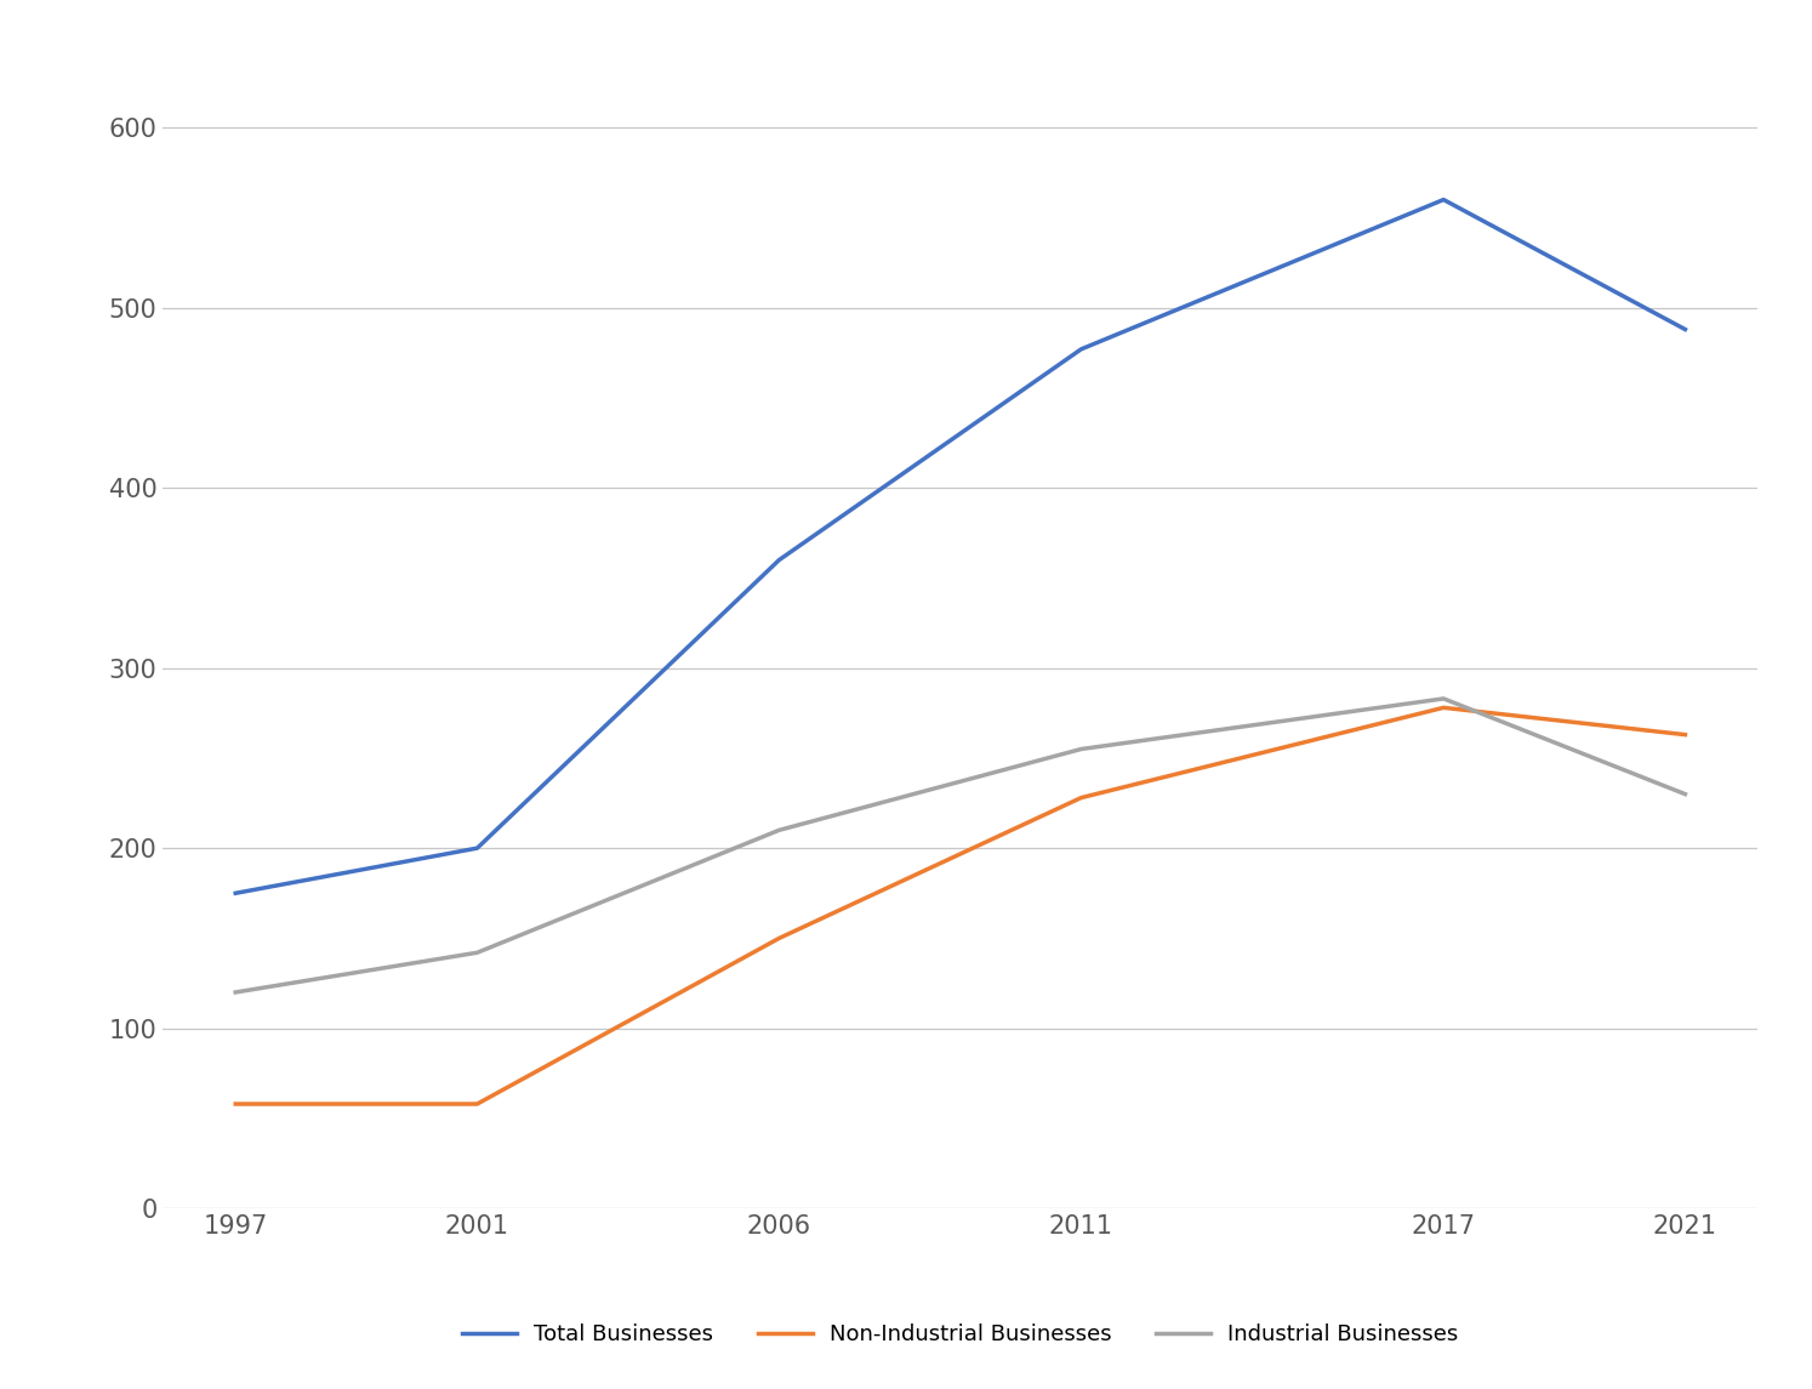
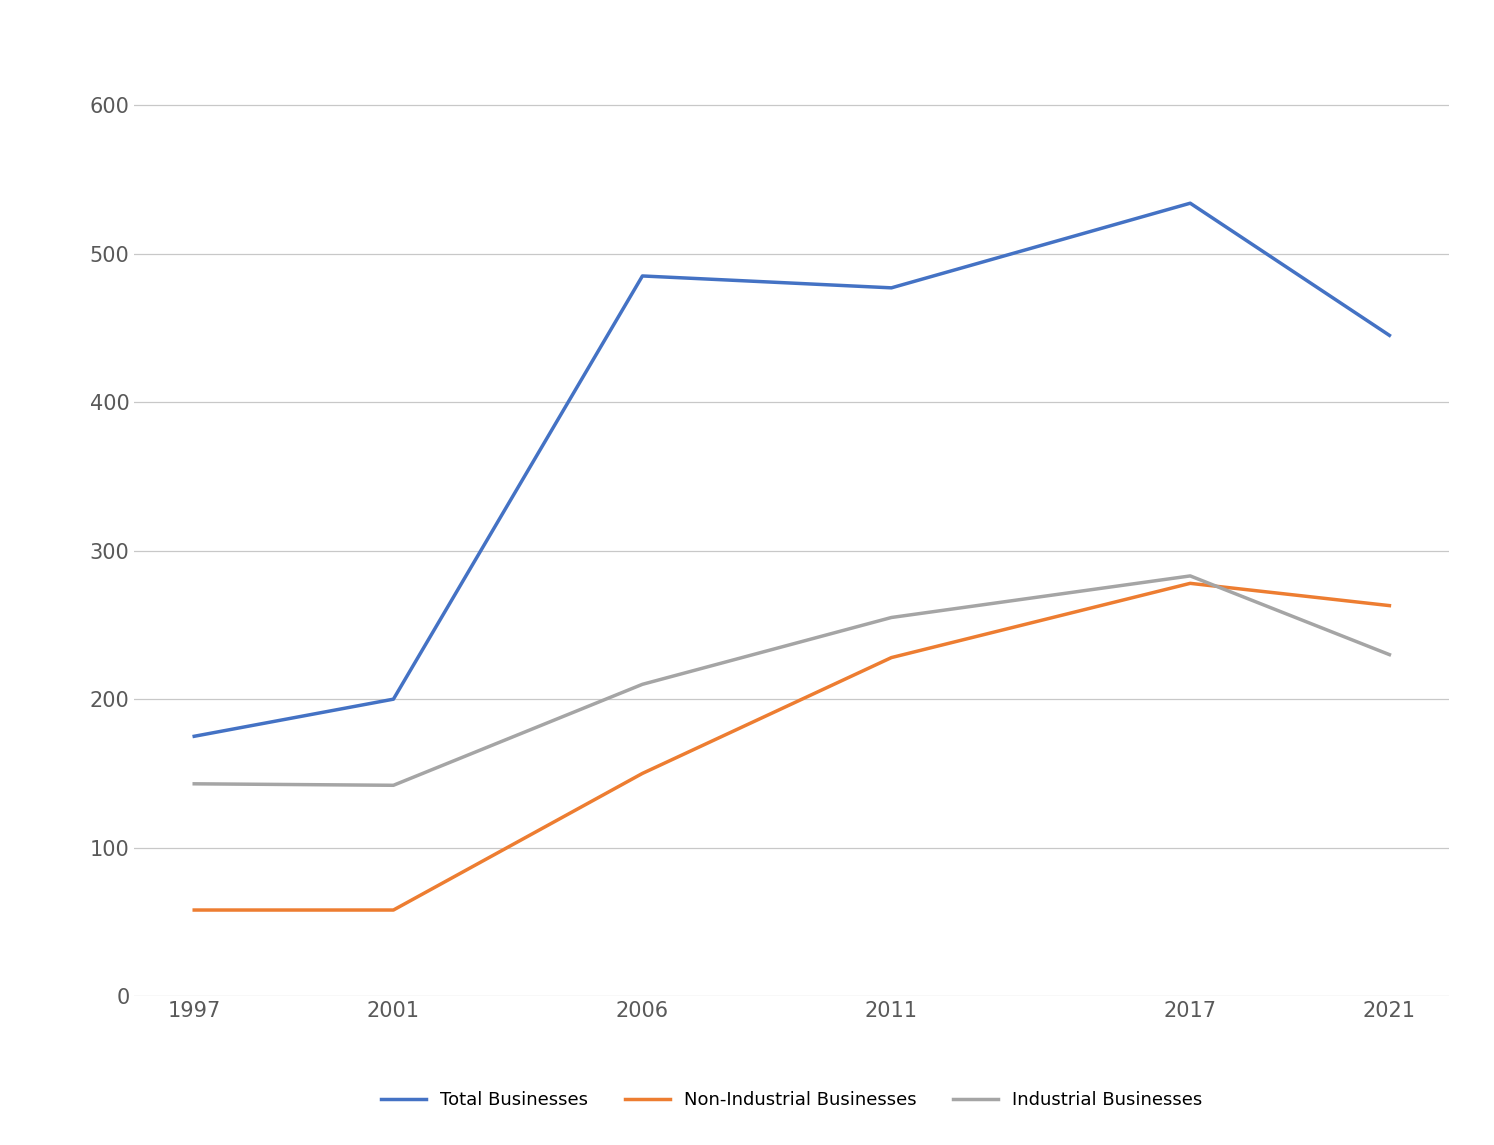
Industrial Businesses/1997: 120 -> 143
Total Businesses/2006: 360 -> 485
Total Businesses/2017: 560 -> 534
Total Businesses/2021: 488 -> 445
